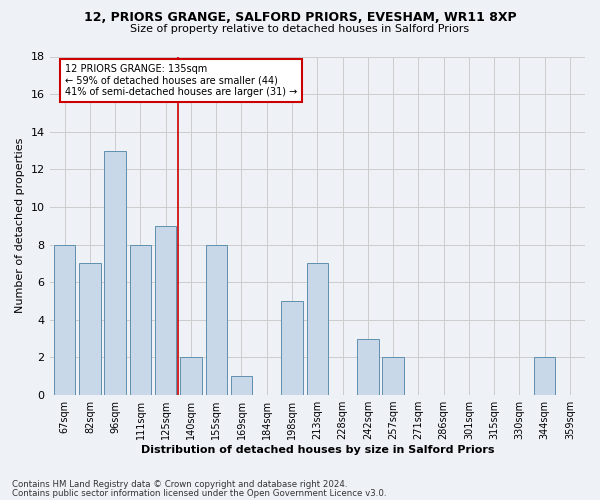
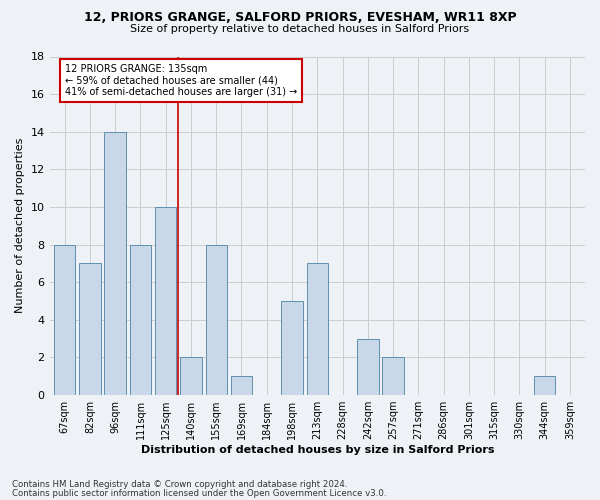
96sqm: 13 -> 14
125sqm: 9 -> 10
344sqm: 2 -> 1
